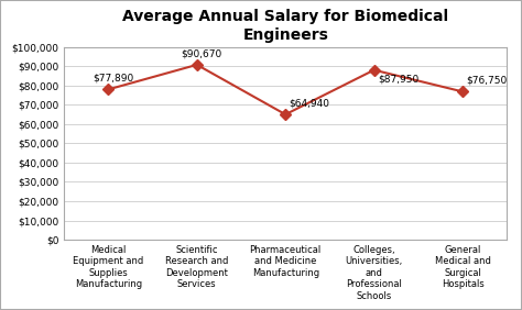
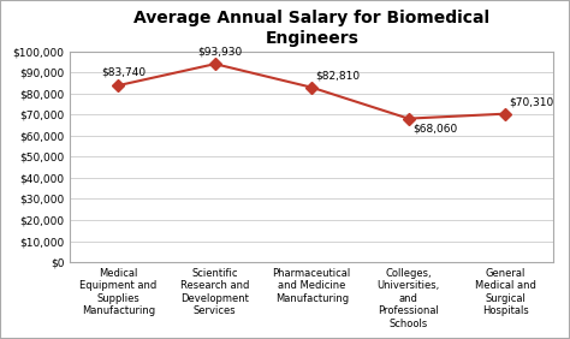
Medical Equipment and Supplies Manufacturing: $77,890 -> $83,740
Scientific Research and Development Services: $90,670 -> $93,930
Pharmaceutical and Medicine Manufacturing: $64,940 -> $82,810
Colleges, Universities, and Professional Schools: $87,950 -> $68,060
General Medical and Surgical Hospitals: $76,750 -> $70,310
